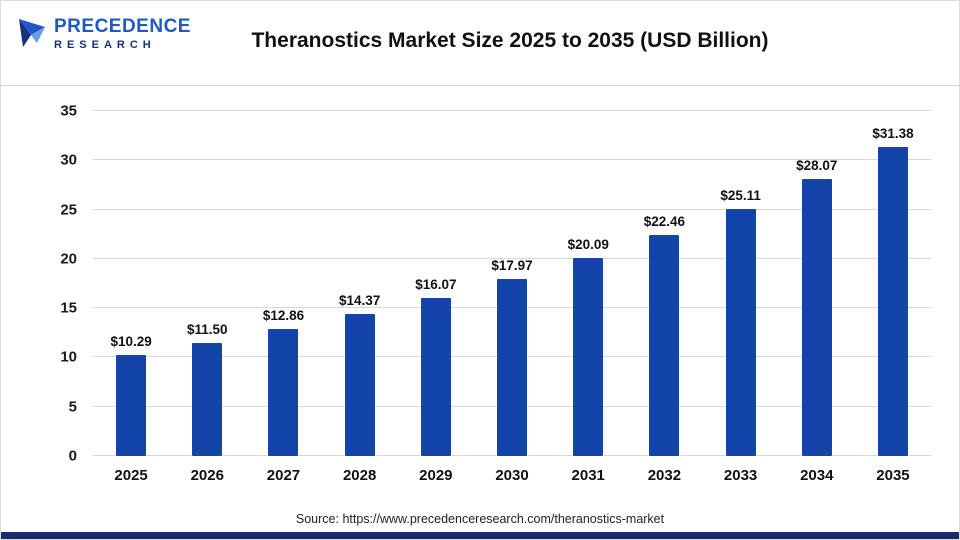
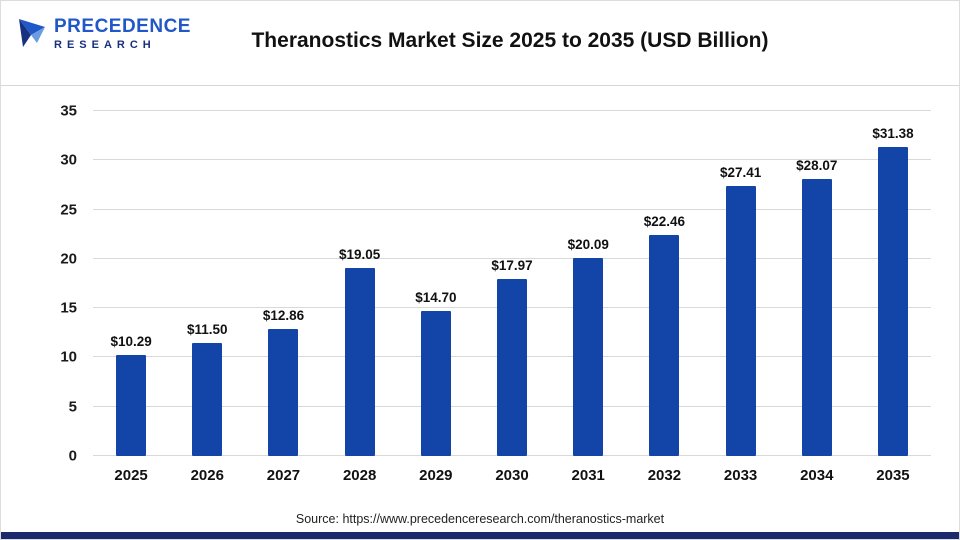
2028: $14.37 -> $19.05
2029: $16.07 -> $14.70
2033: $25.11 -> $27.41
